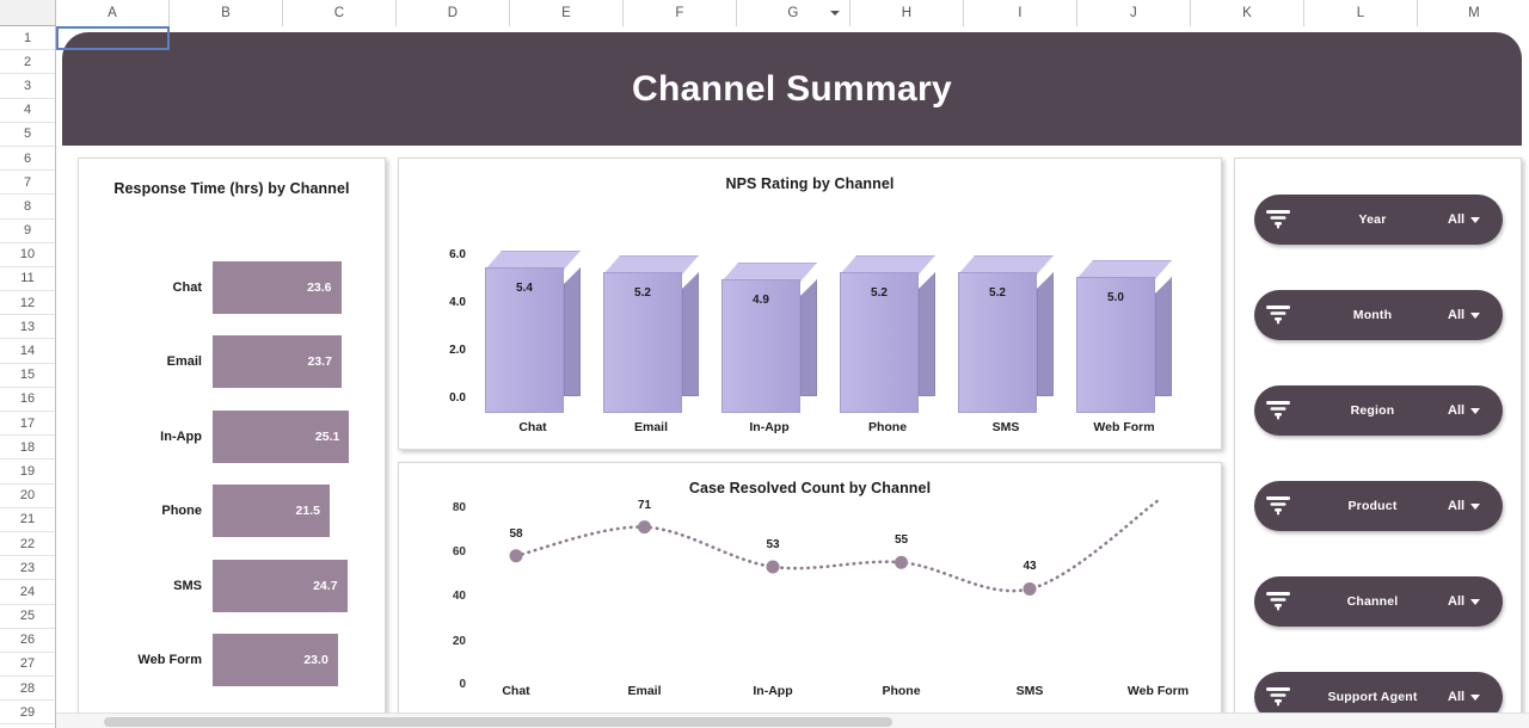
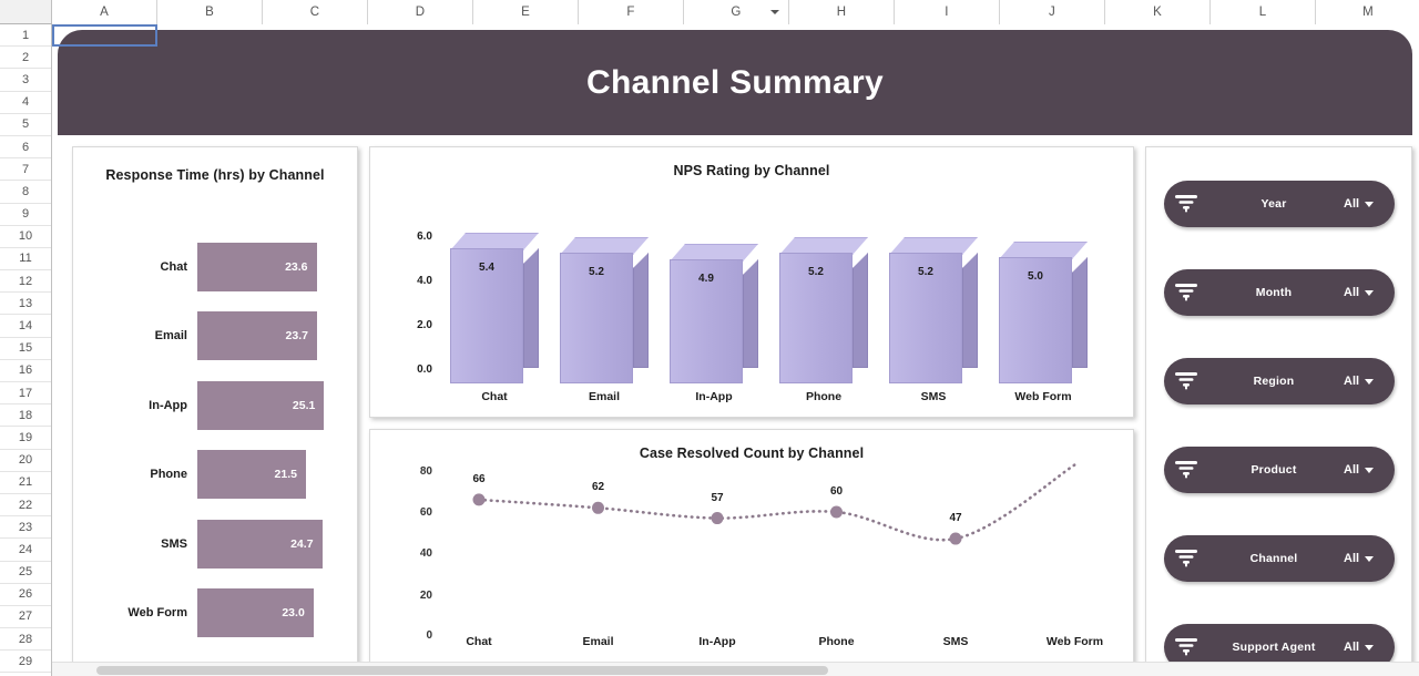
Case Resolved Count by Channel/Chat: 58 -> 66
Case Resolved Count by Channel/Email: 71 -> 62
Case Resolved Count by Channel/In-App: 53 -> 57
Case Resolved Count by Channel/Phone: 55 -> 60
Case Resolved Count by Channel/SMS: 43 -> 47
